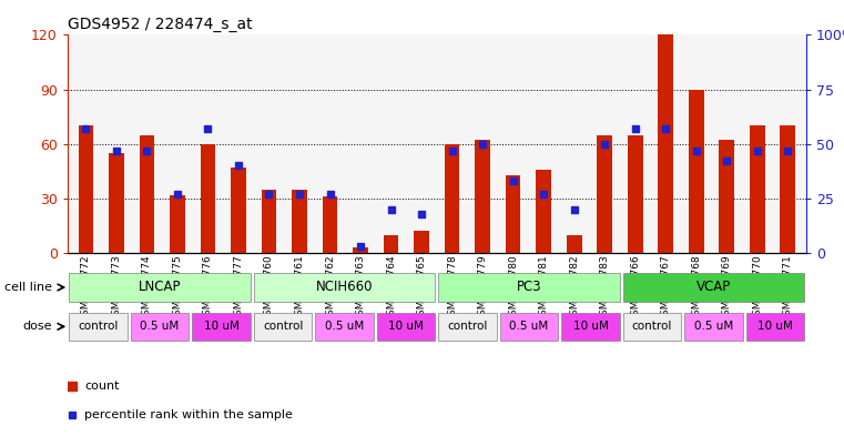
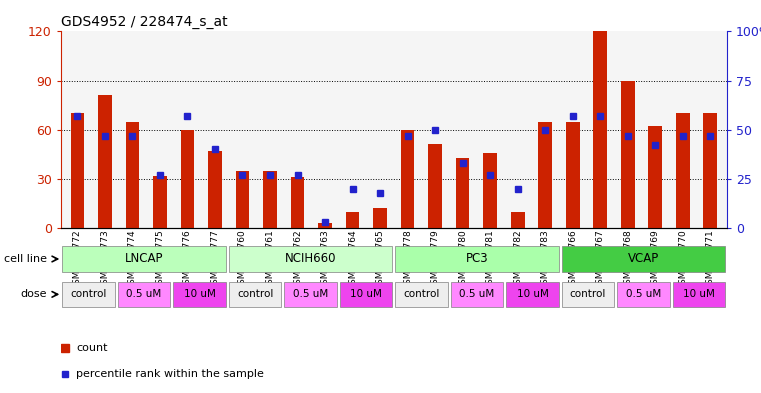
GSM1359773: 55 -> 81
GSM1359779: 62 -> 51
